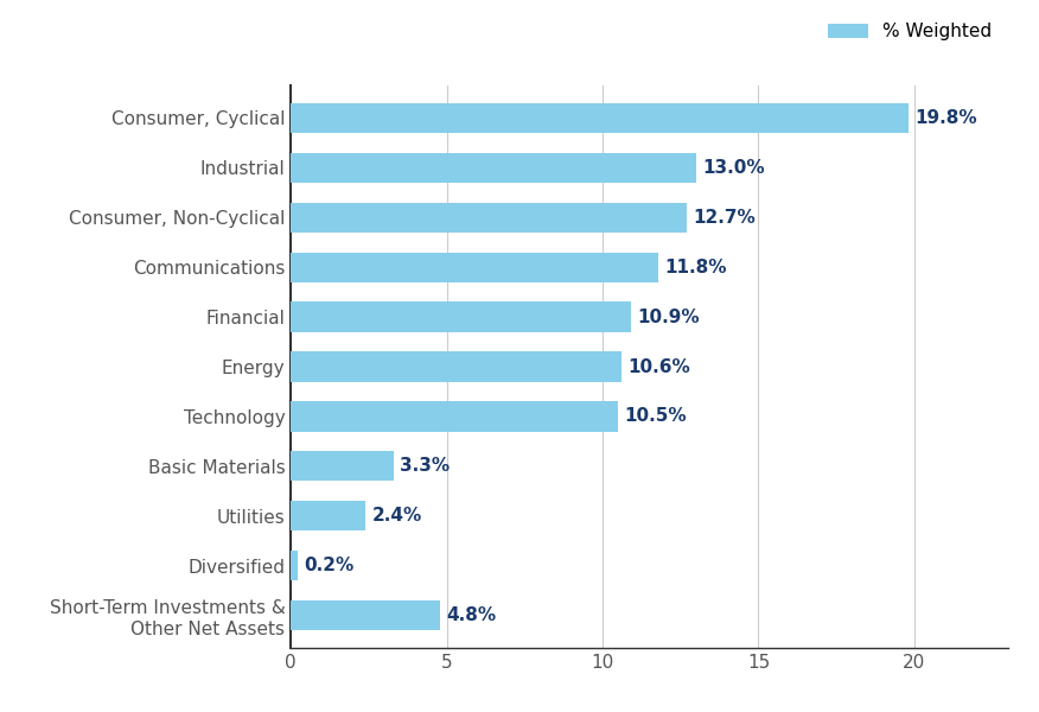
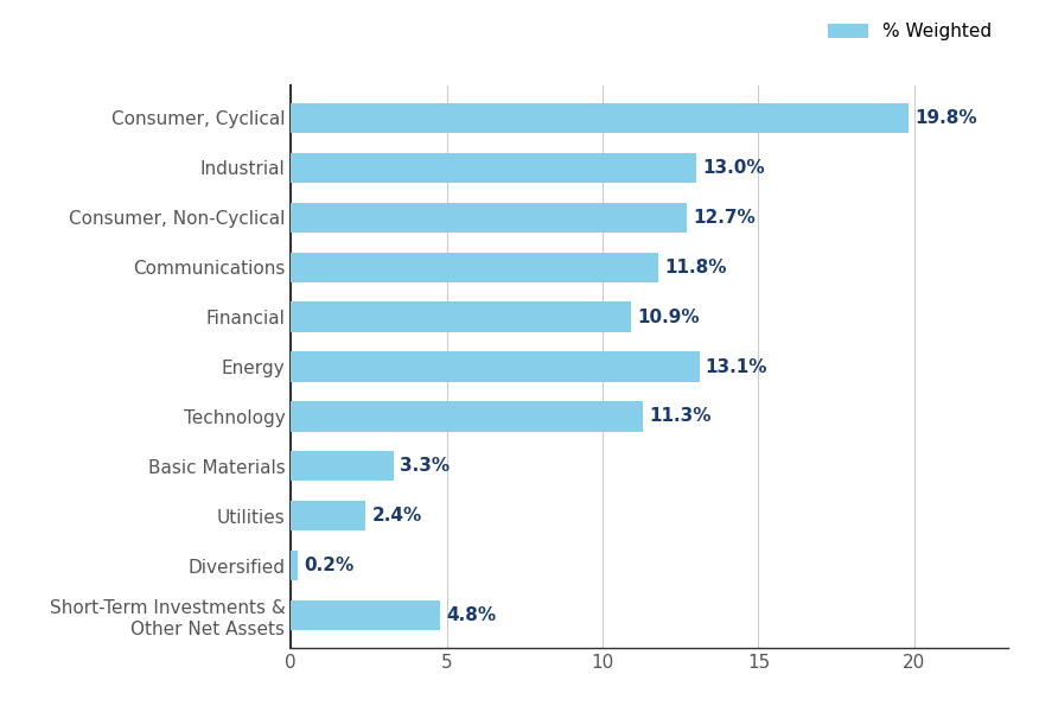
Energy: 10.6% -> 13.1%
Technology: 10.5% -> 11.3%
